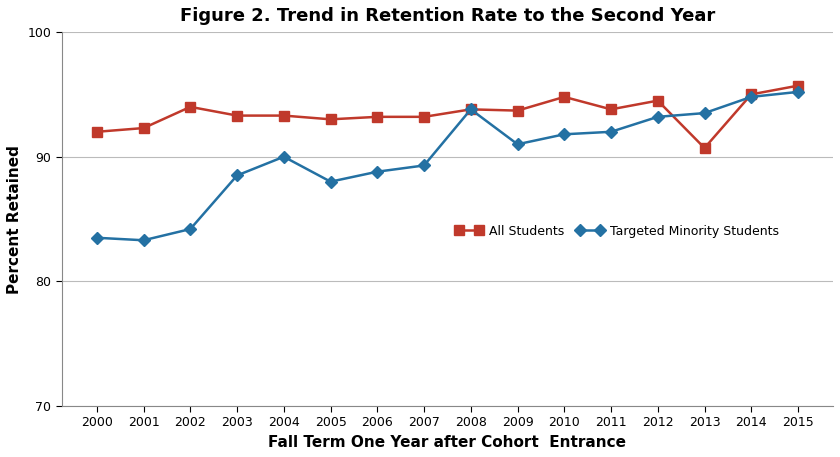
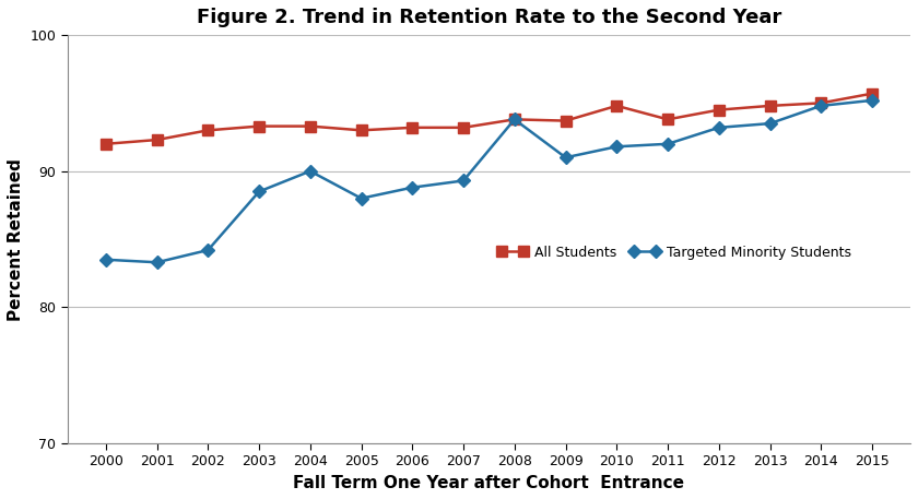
All Students/2002: 94.0 -> 93.0
All Students/2013: 90.7 -> 94.8
